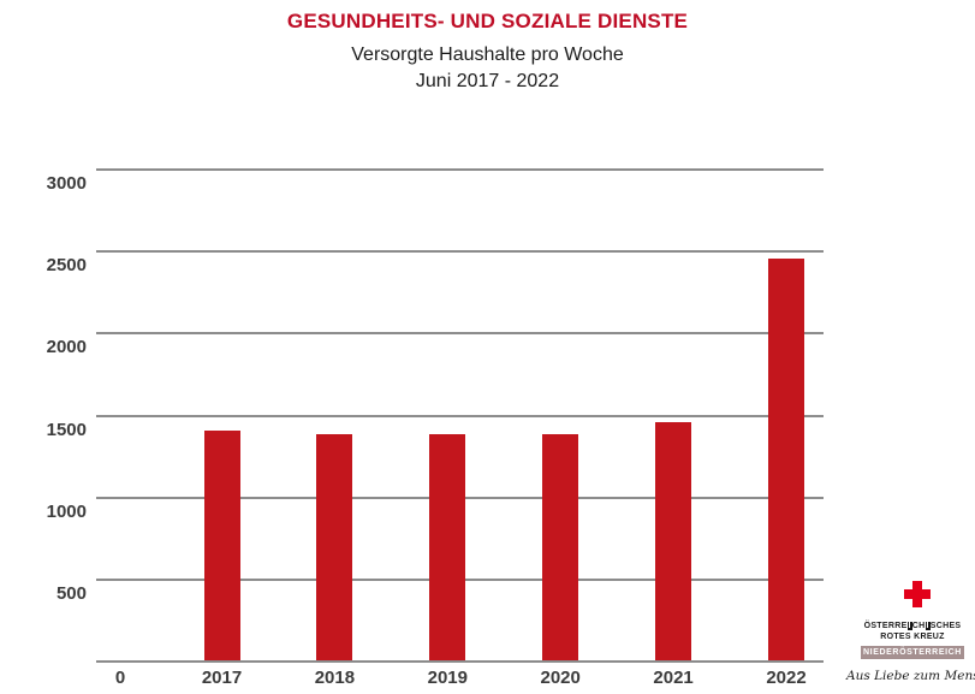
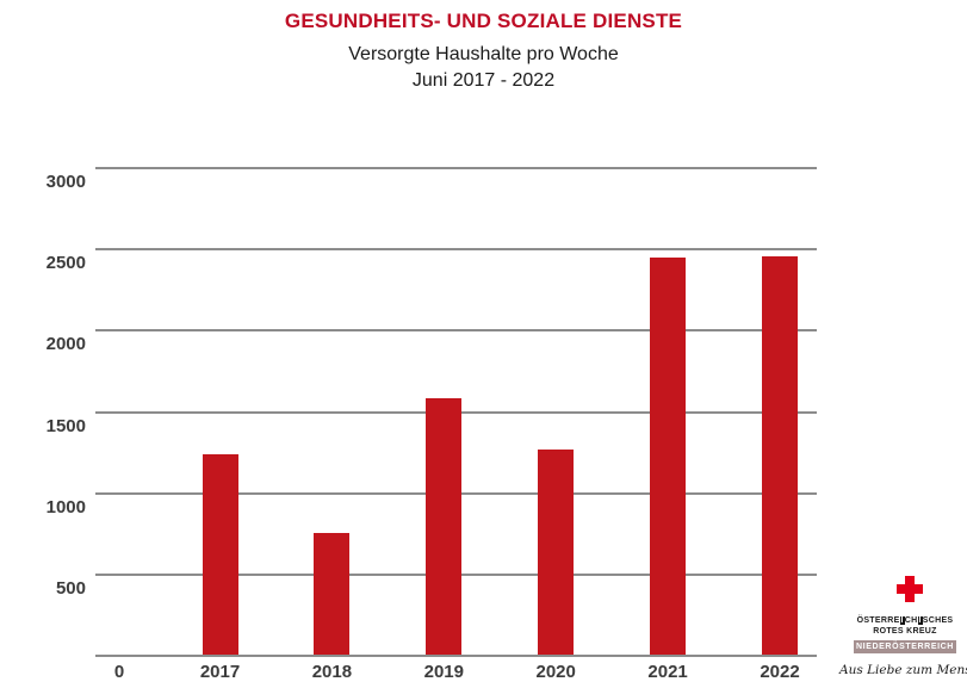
2017: 1400 -> 1230
2018: 1380 -> 750
2019: 1380 -> 1580
2020: 1380 -> 1260
2021: 1450 -> 2440
